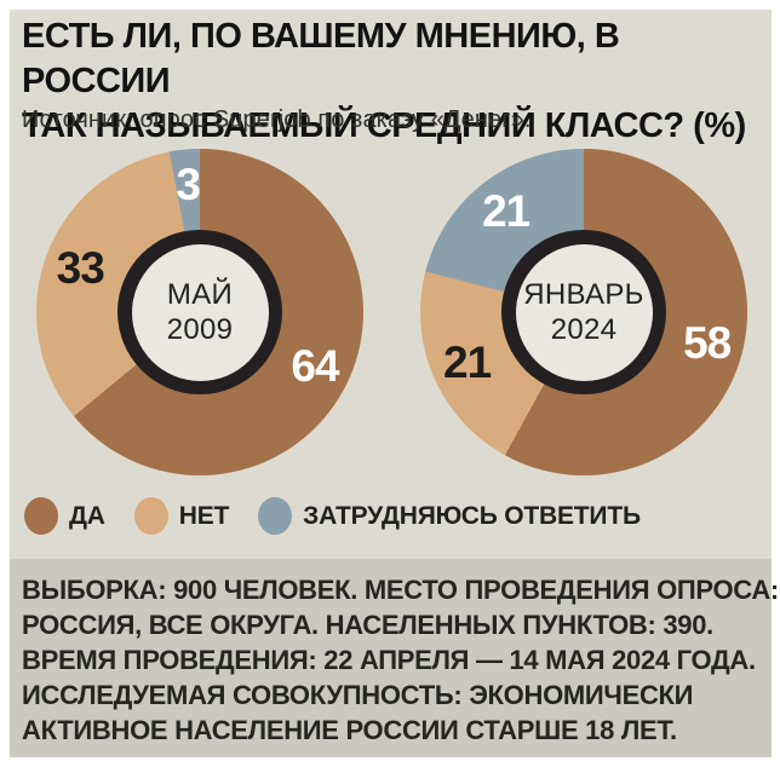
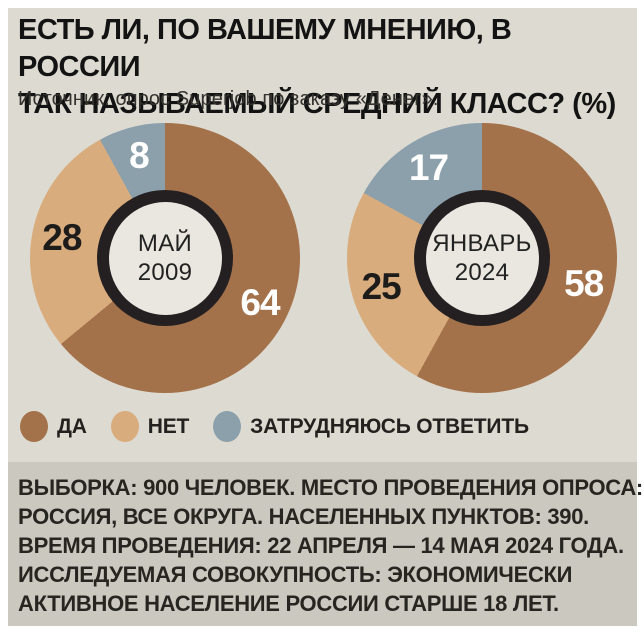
МАЙ 2009/НЕТ: 33 -> 28
МАЙ 2009/ЗАТРУДНЯЮСЬ ОТВЕТИТЬ: 3 -> 8
ЯНВАРЬ 2024/НЕТ: 21 -> 25
ЯНВАРЬ 2024/ЗАТРУДНЯЮСЬ ОТВЕТИТЬ: 21 -> 17
